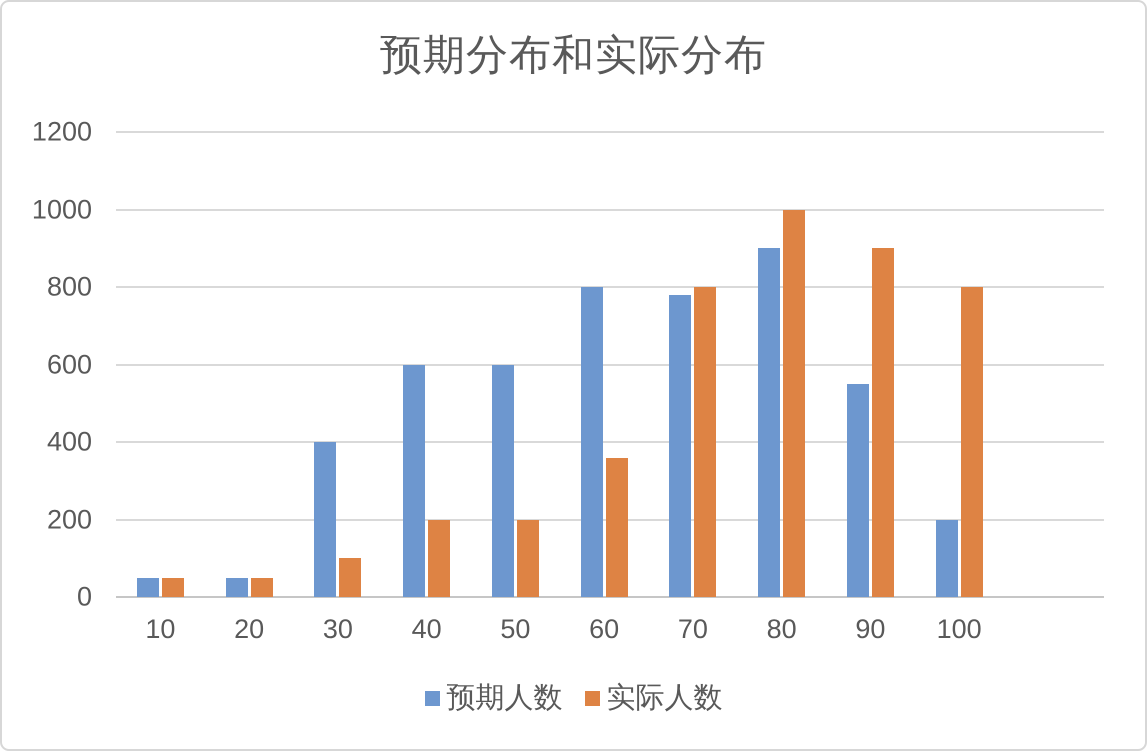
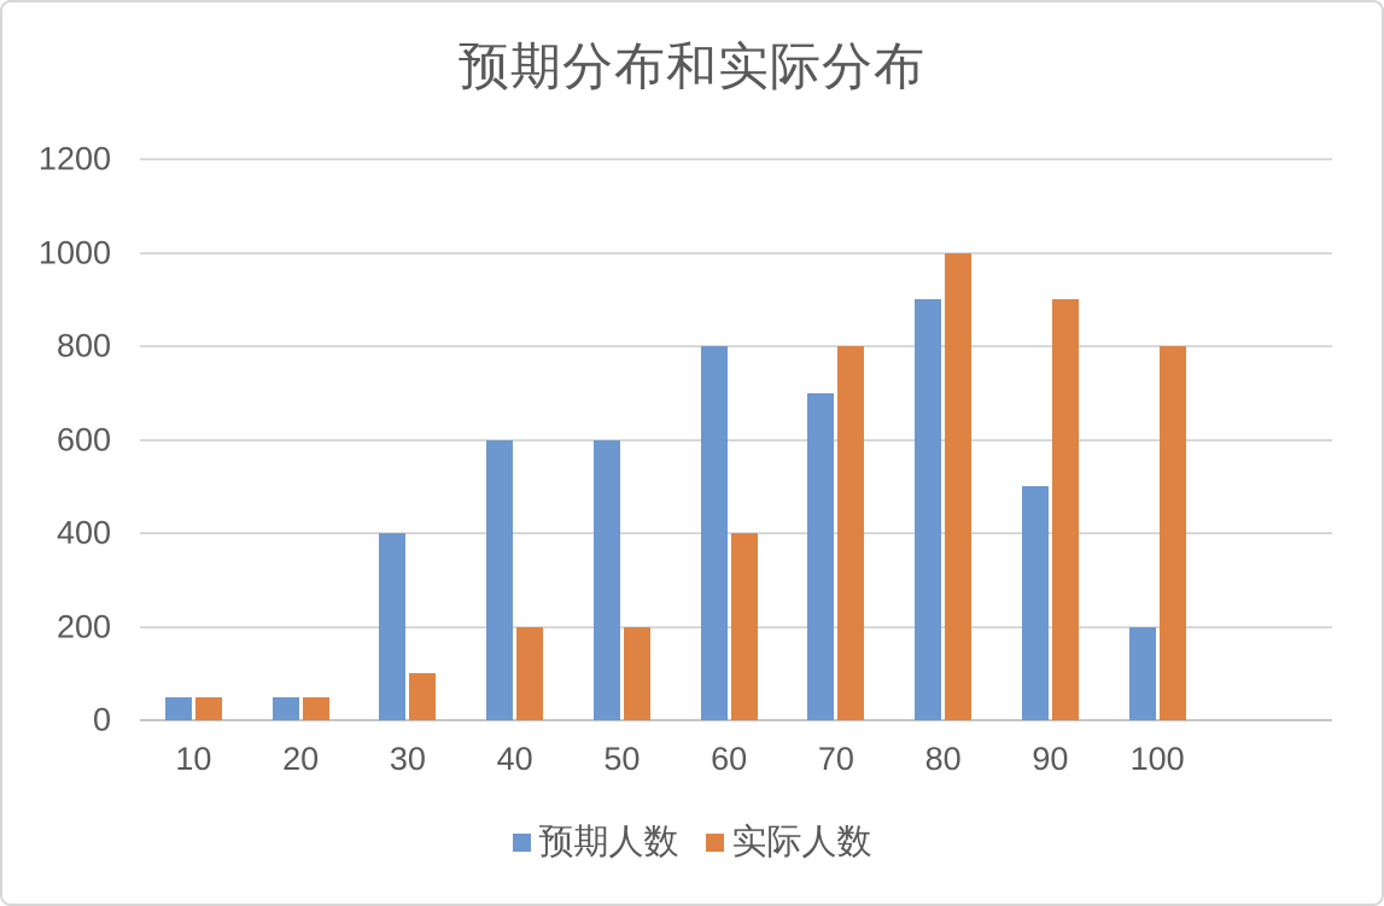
实际人数/60: 360 -> 400
预期人数/70: 780 -> 700
预期人数/90: 550 -> 500
